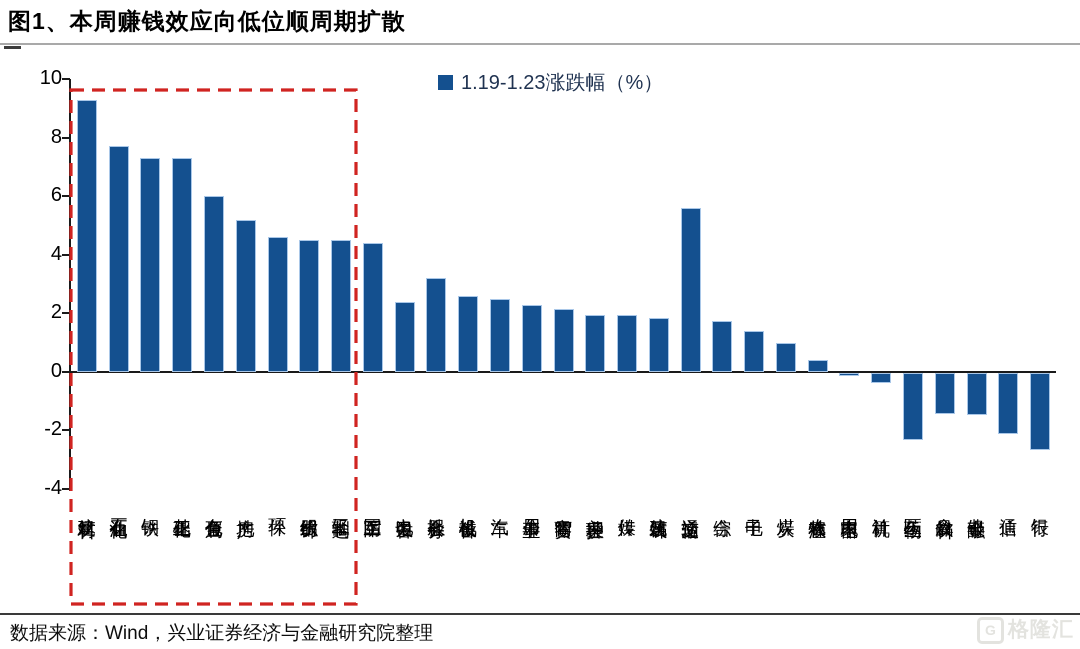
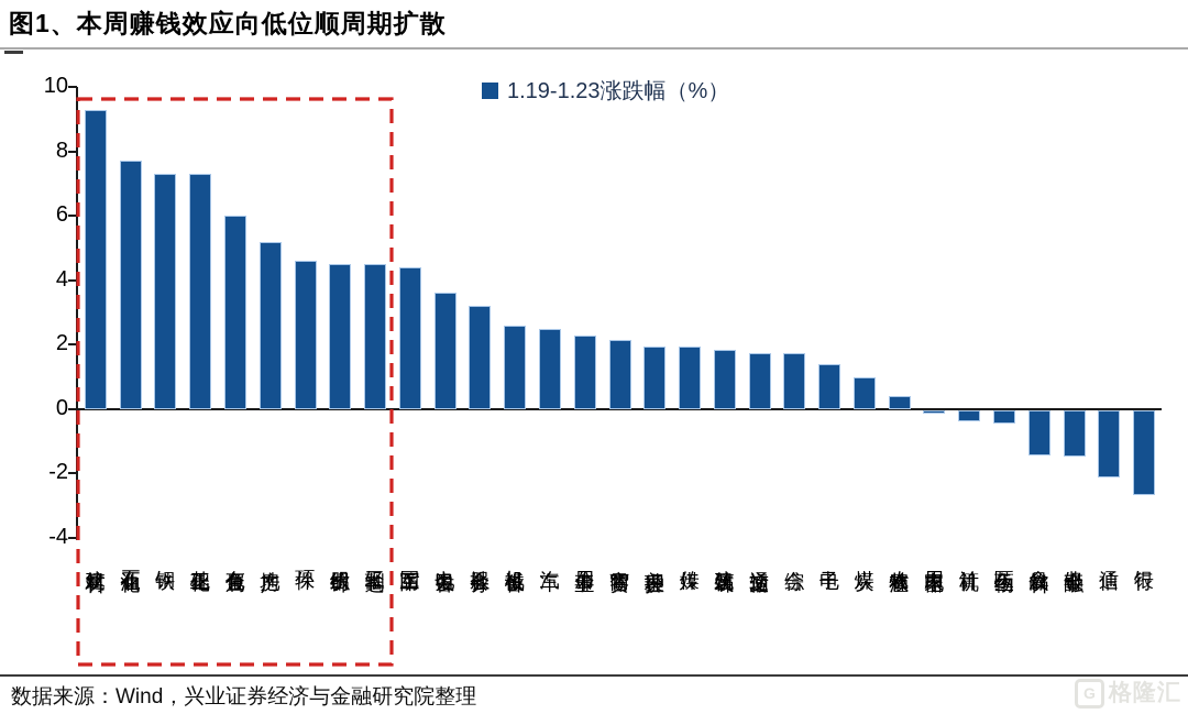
电力设备: 2.4 -> 3.6
交通运输: 5.6 -> 1.8
医药生物: -2.3 -> -0.4
